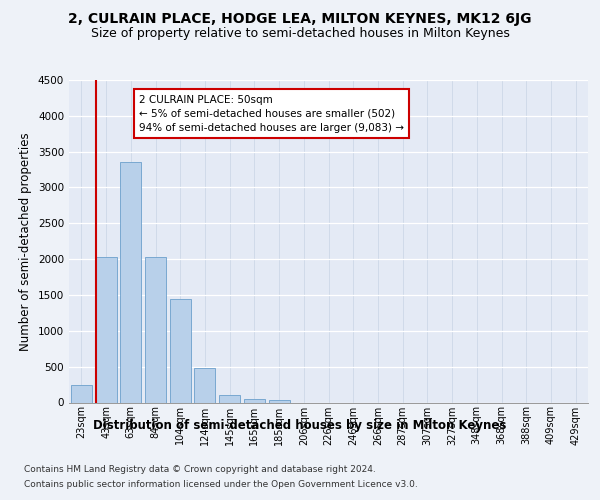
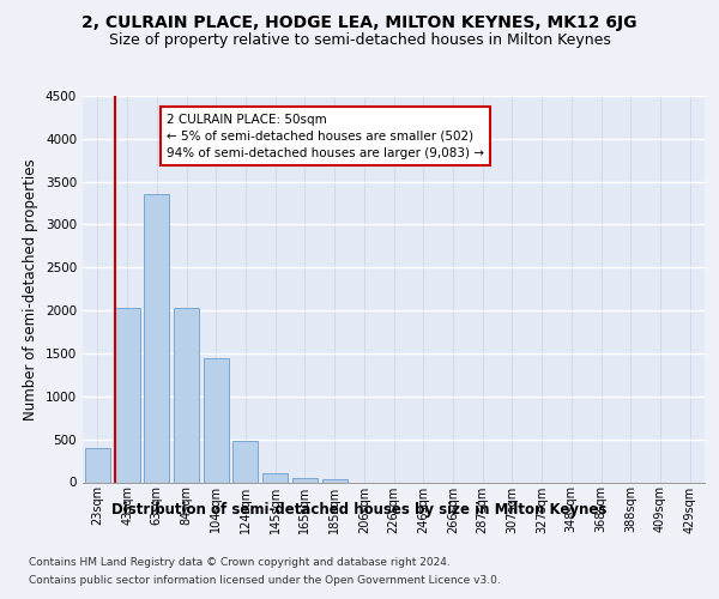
23sqm: 250 -> 400
